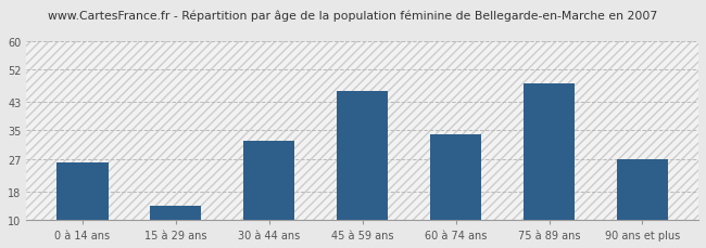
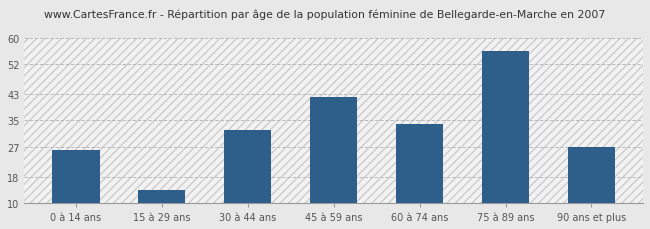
45 à 59 ans: 46 -> 42
75 à 89 ans: 48 -> 56
